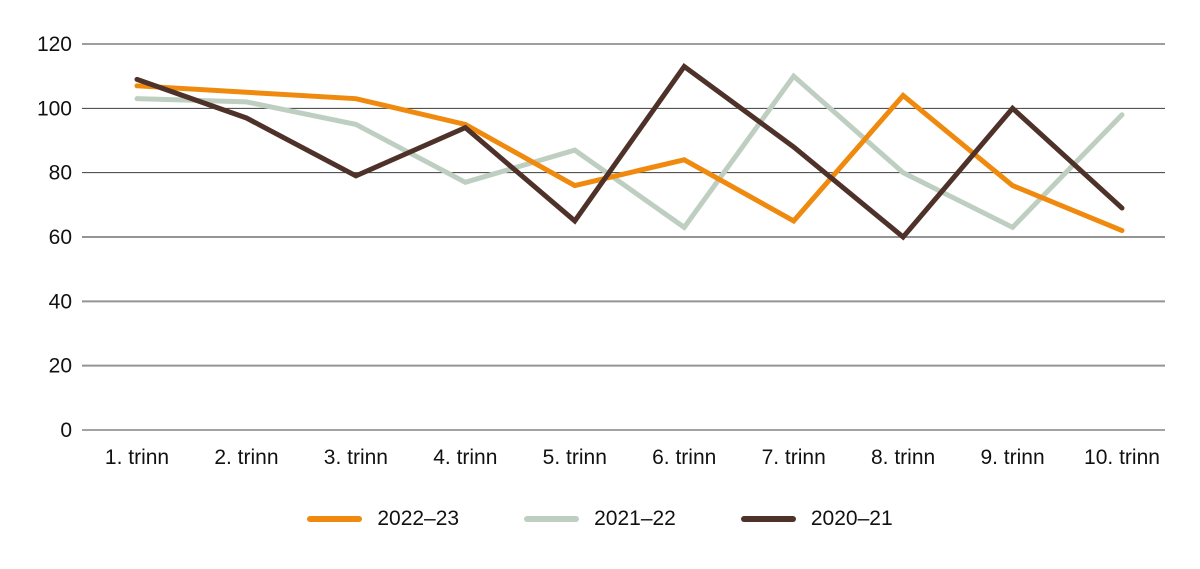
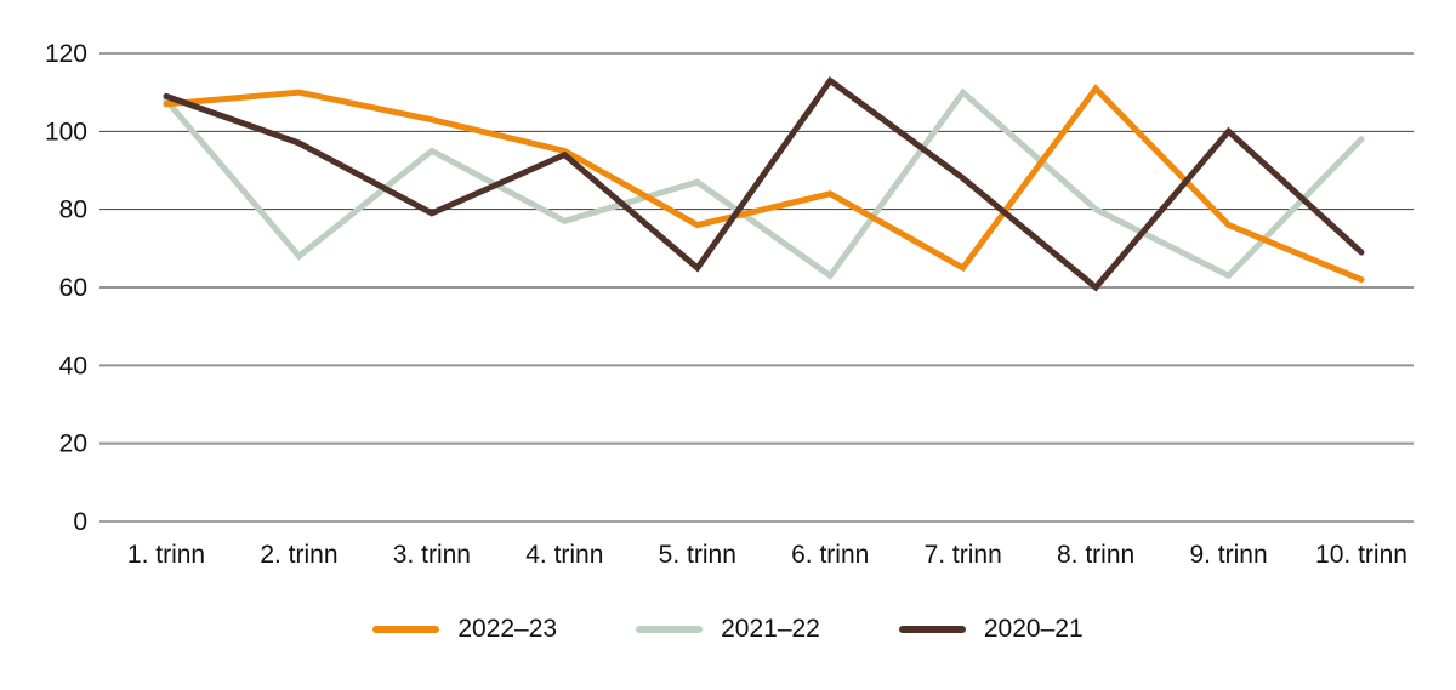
2021–22/1. trinn: 103 -> 108
2022–23/2. trinn: 105 -> 110
2021–22/2. trinn: 102 -> 68
2022–23/8. trinn: 104 -> 111
